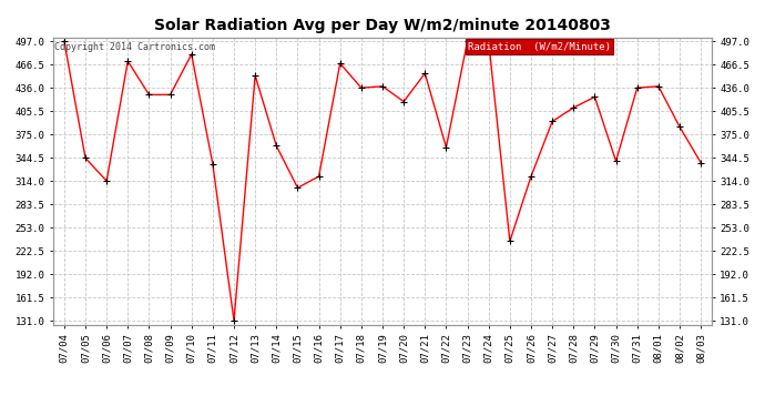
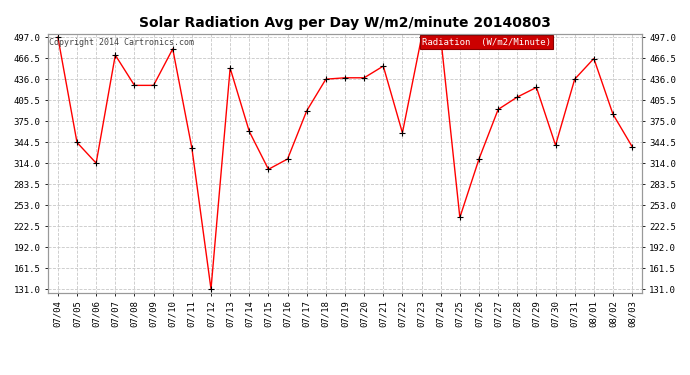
07/17: 468 -> 390
07/20: 418 -> 438
08/01: 438 -> 466
